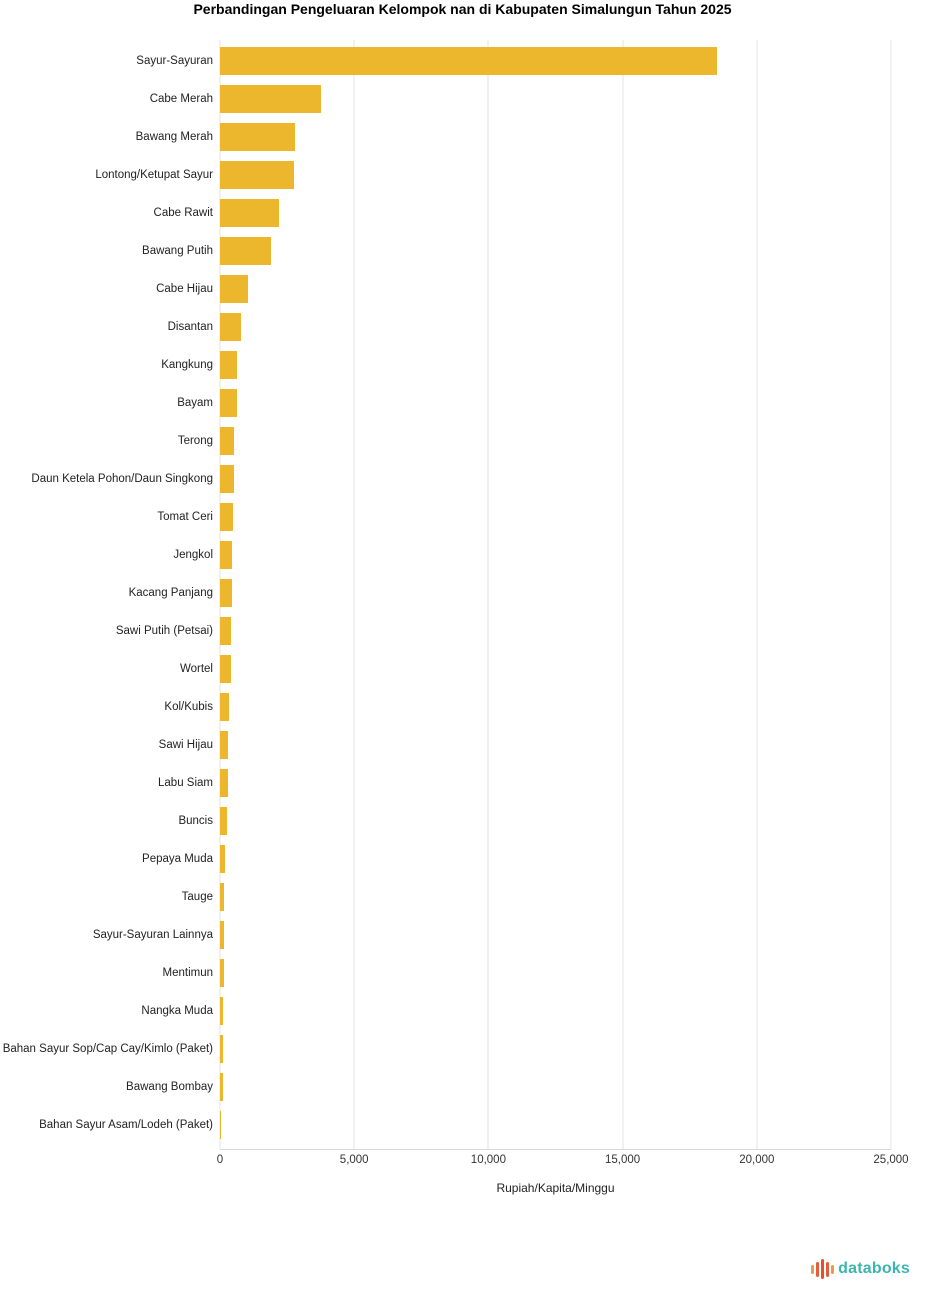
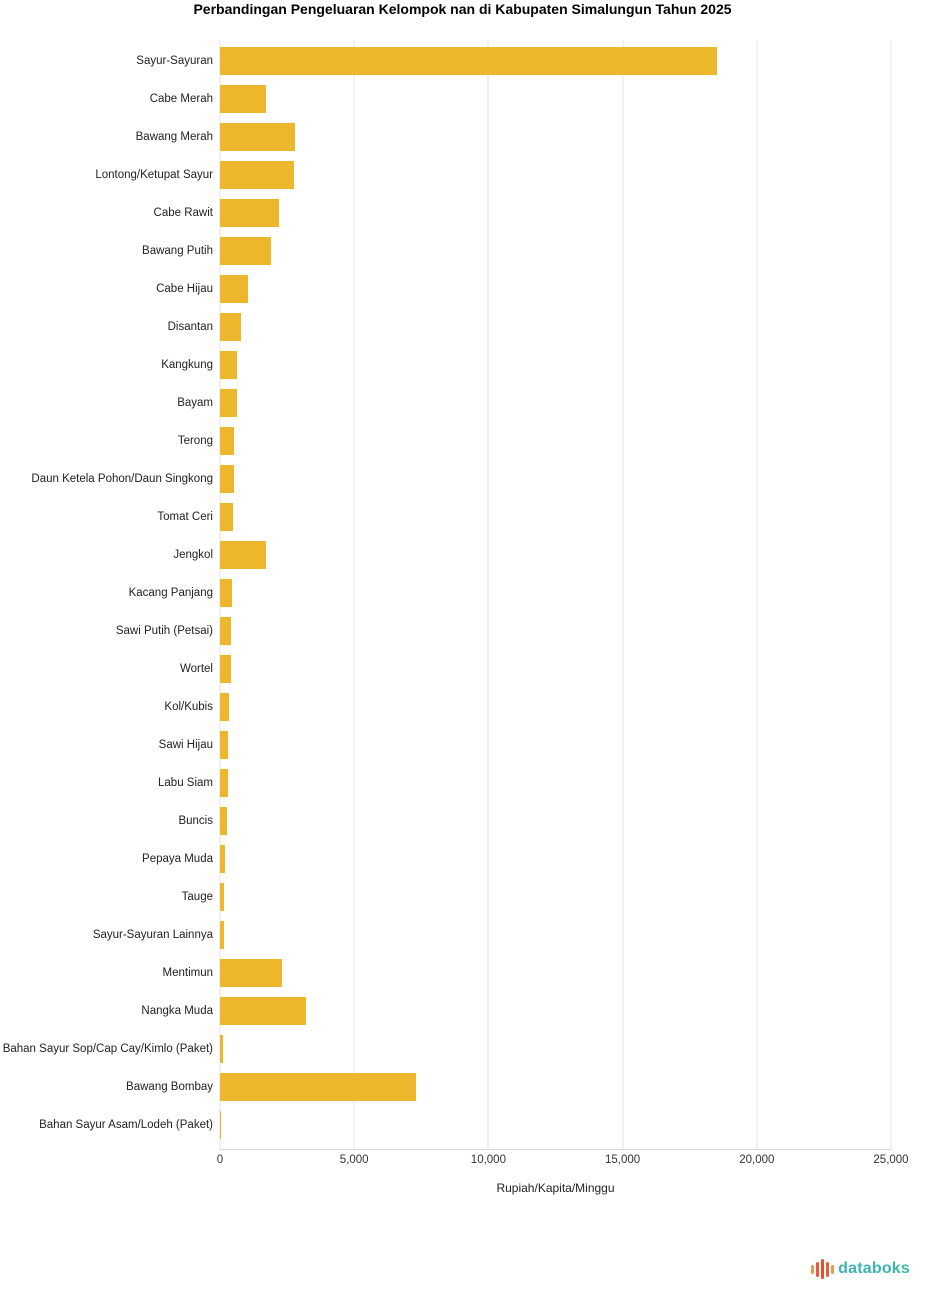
Cabe Merah: 3800 -> 1700
Jengkol: 500 -> 1700
Mentimun: 100 -> 2300
Nangka Muda: 100 -> 3200
Bawang Bombay: 100 -> 7300
